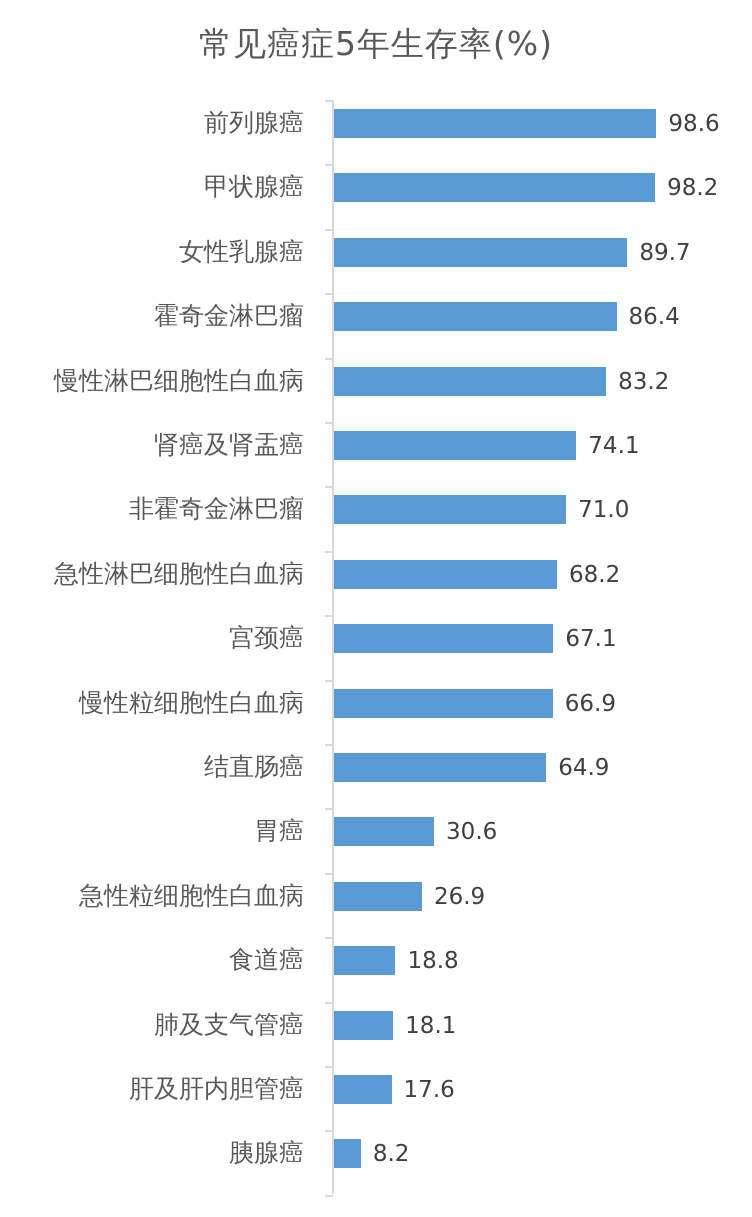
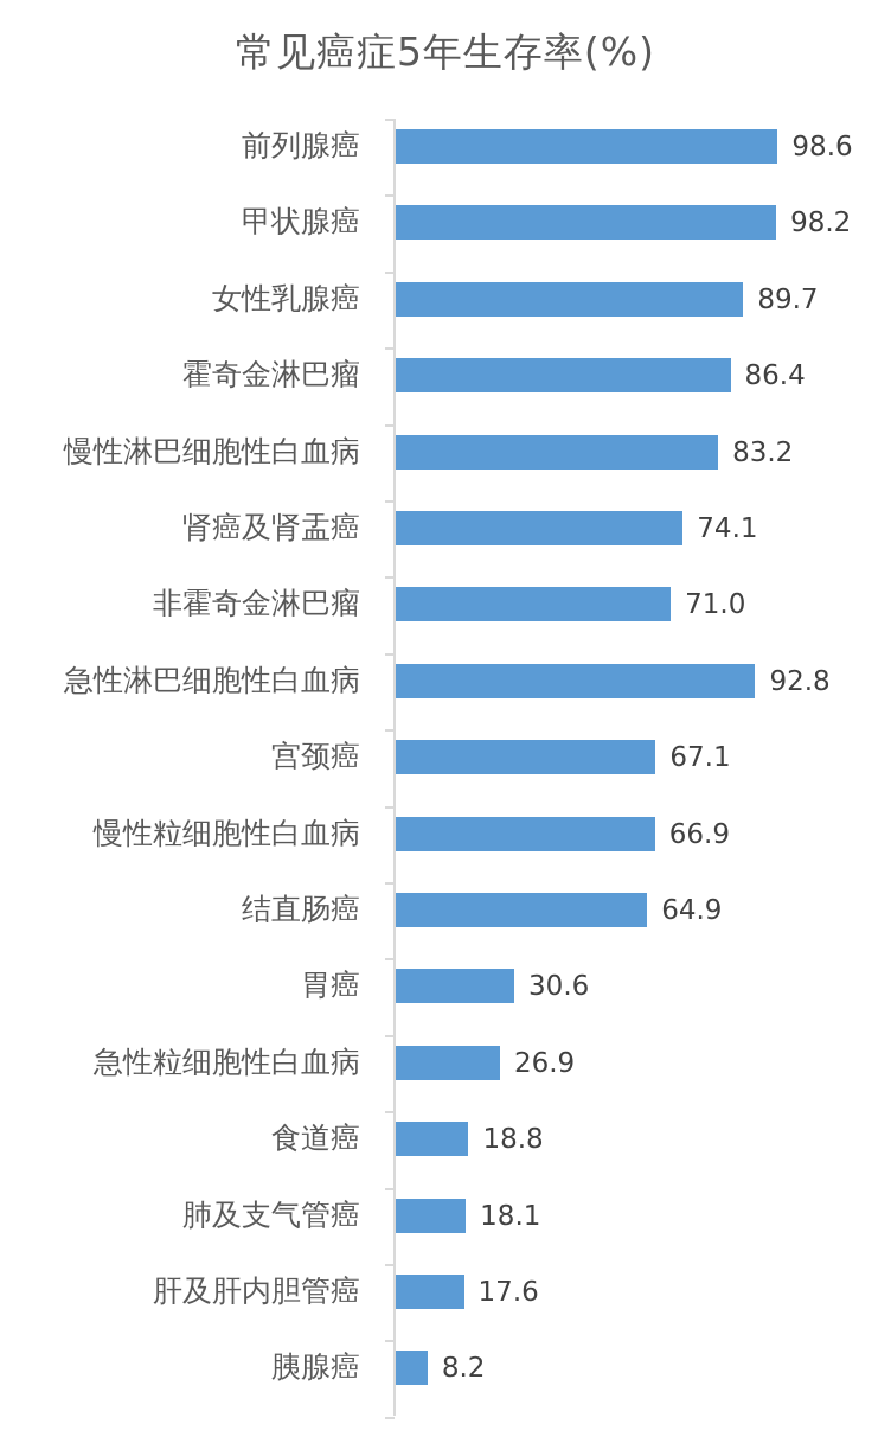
急性淋巴细胞性白血病: 68.2 -> 92.8
